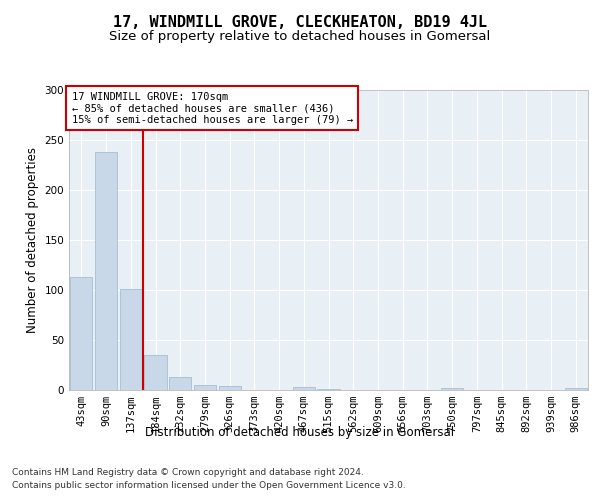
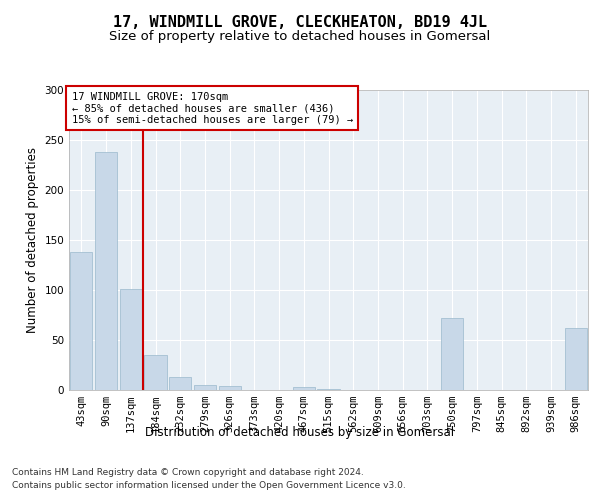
43sqm: 113 -> 138
750sqm: 2 -> 72
986sqm: 2 -> 62
